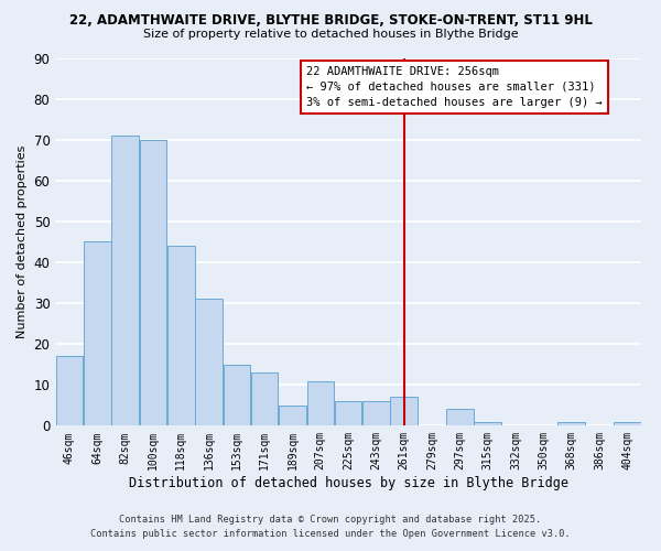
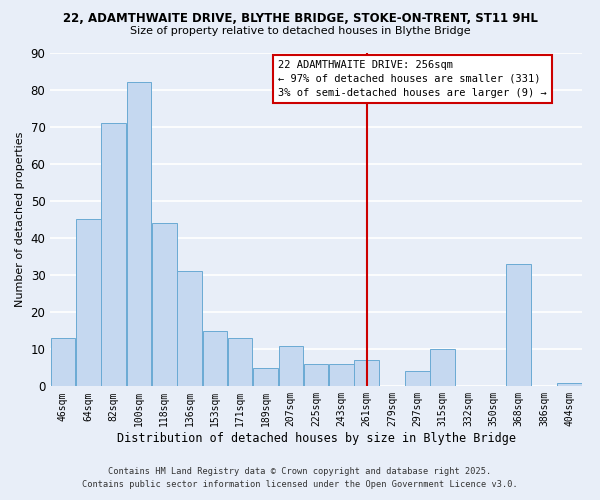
46sqm: 17 -> 13
100sqm: 70 -> 82
315sqm: 1 -> 10
368sqm: 1 -> 33
